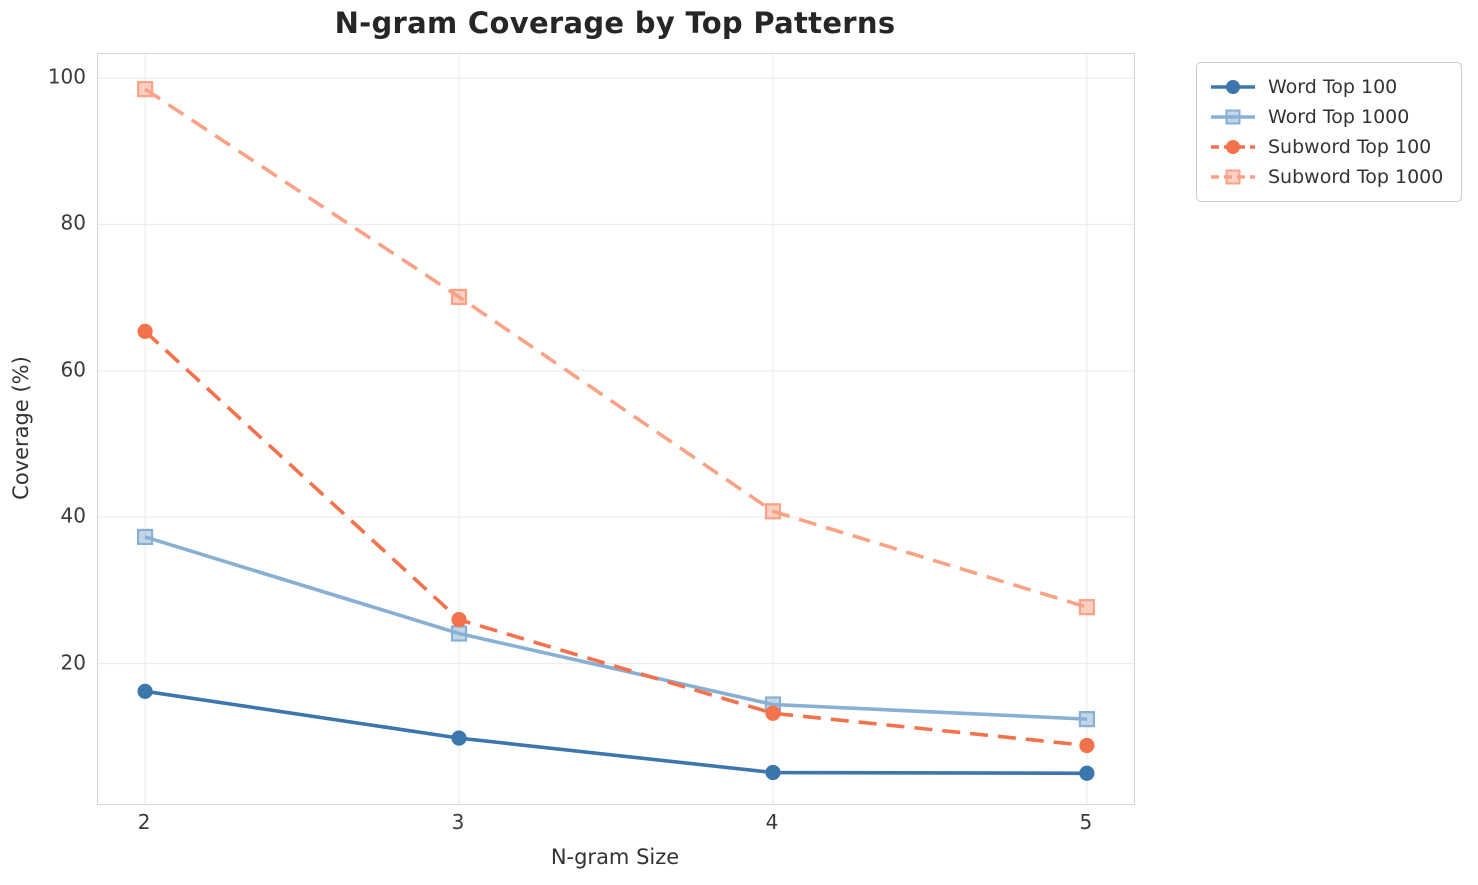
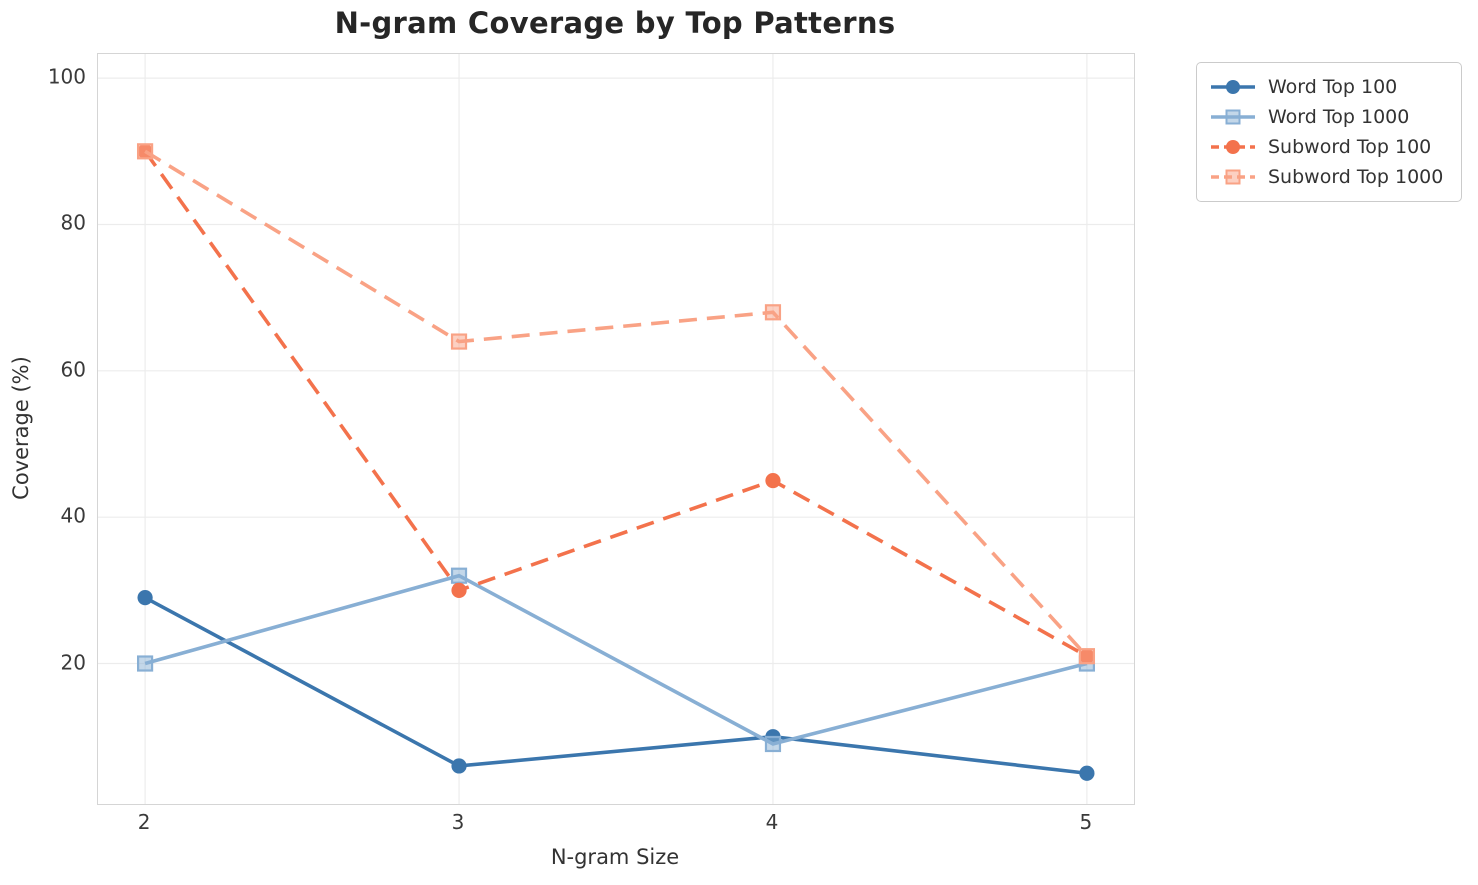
Word Top 100/2: 16 -> 29
Word Top 1000/2: 37 -> 20
Subword Top 100/2: 65 -> 90
Subword Top 1000/2: 98 -> 90
Word Top 100/3: 10 -> 6
Word Top 1000/3: 24 -> 32
Subword Top 100/3: 26 -> 30
Subword Top 1000/3: 70 -> 64
Word Top 100/4: 5 -> 10
Word Top 1000/4: 14 -> 9
Subword Top 100/4: 13 -> 45
Subword Top 1000/4: 41 -> 68
Word Top 1000/5: 12 -> 20
Subword Top 100/5: 9 -> 21
Subword Top 1000/5: 28 -> 21
